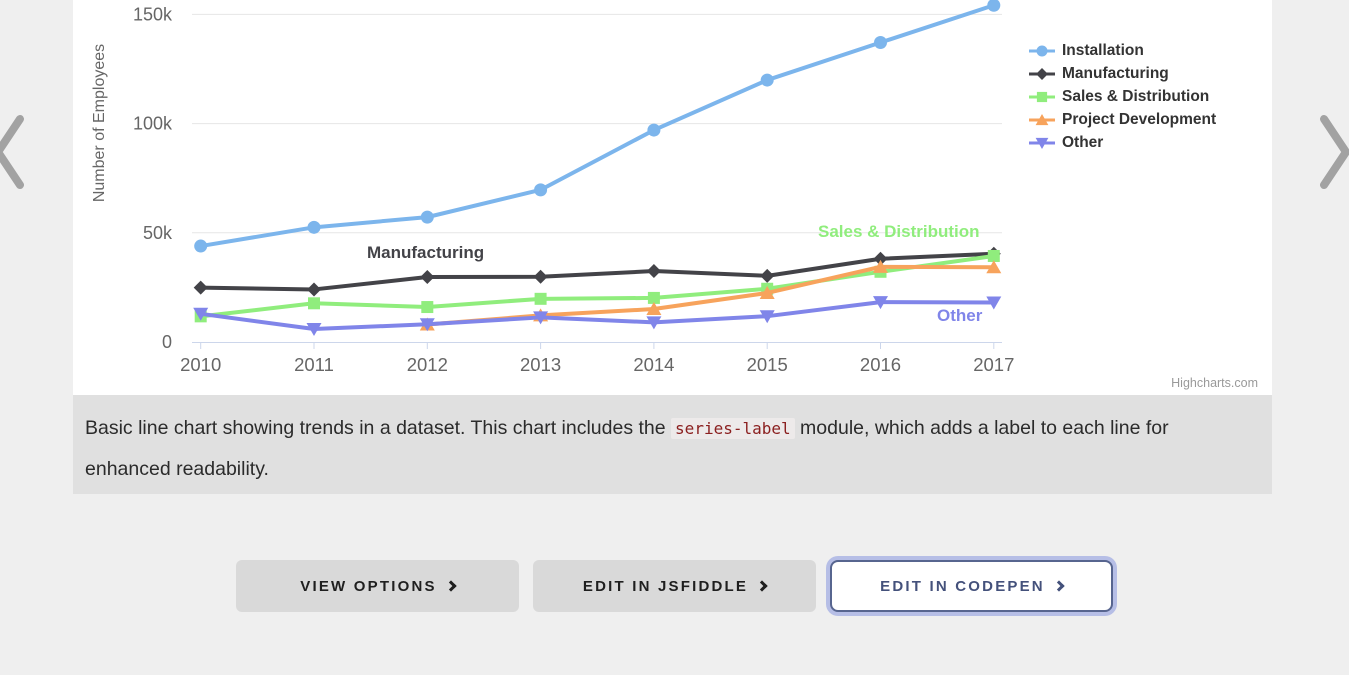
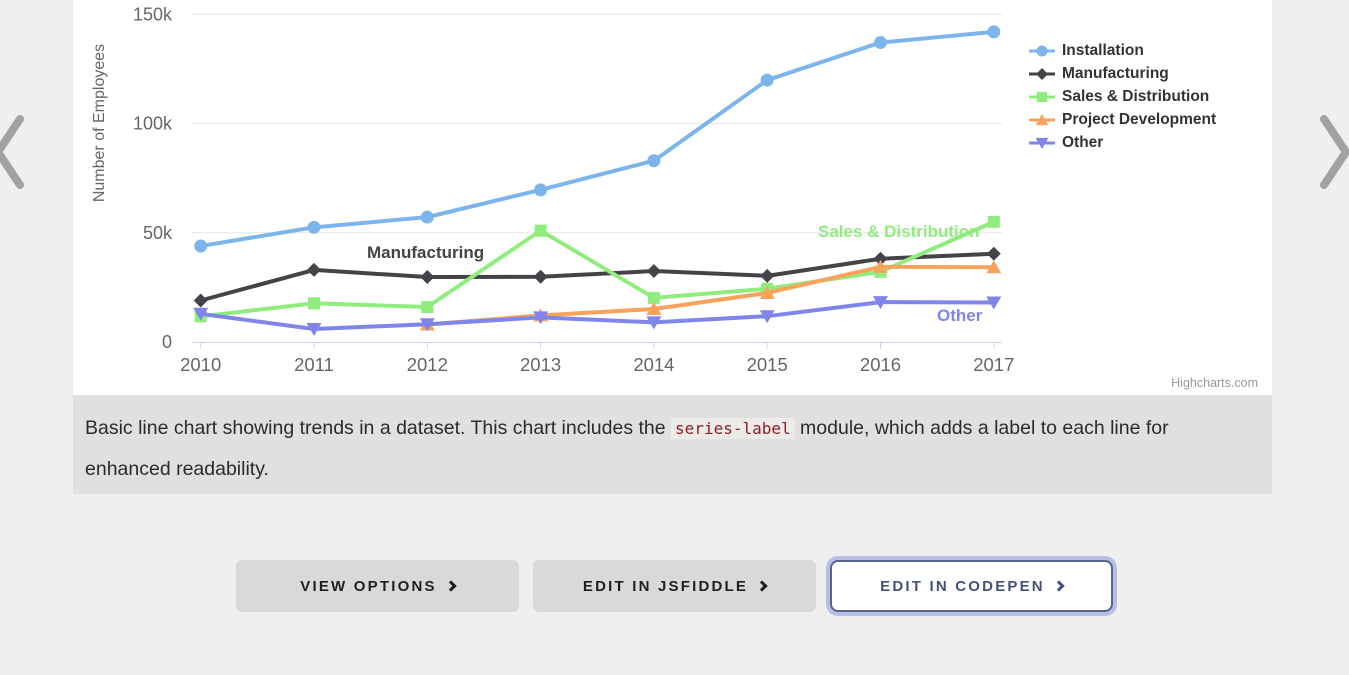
Manufacturing/2010: 25k -> 19k
Manufacturing/2011: 24k -> 33k
Sales & Distribution/2013: 20k -> 51k
Installation/2014: 97k -> 83k
Installation/2017: 154k -> 142k
Sales & Distribution/2017: 39k -> 55k
